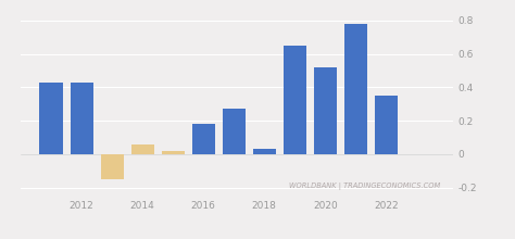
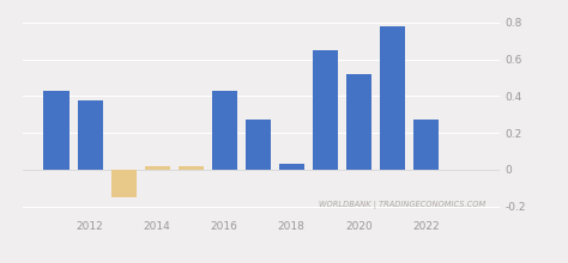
2012: 0.43 -> 0.38
2014: 0.06 -> 0.02
2016: 0.18 -> 0.43
2022: 0.35 -> 0.27
